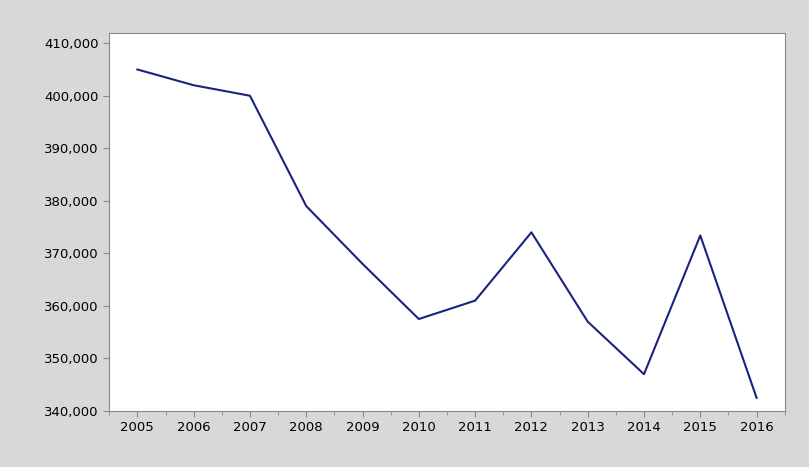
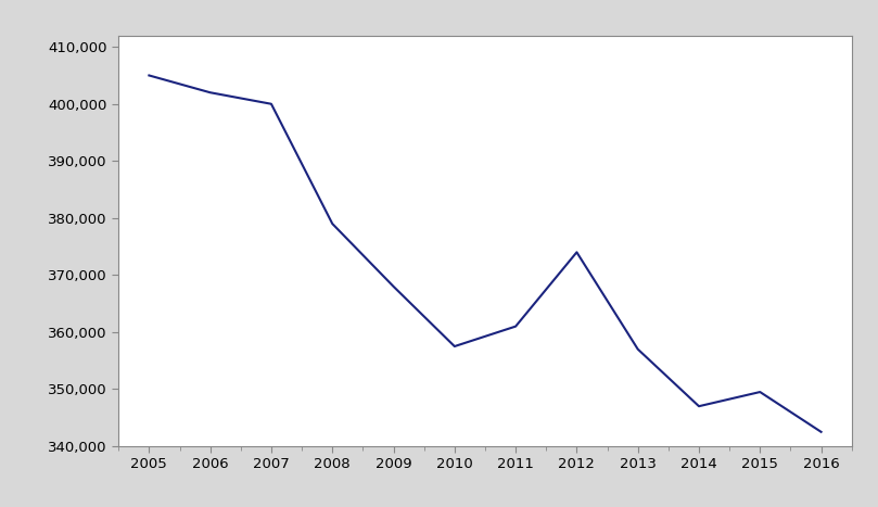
2015: 373,400 -> 349,500
